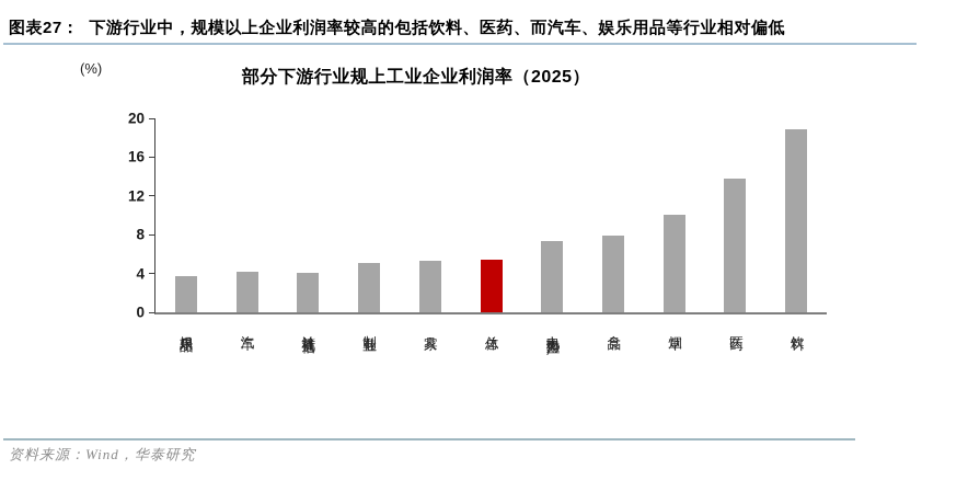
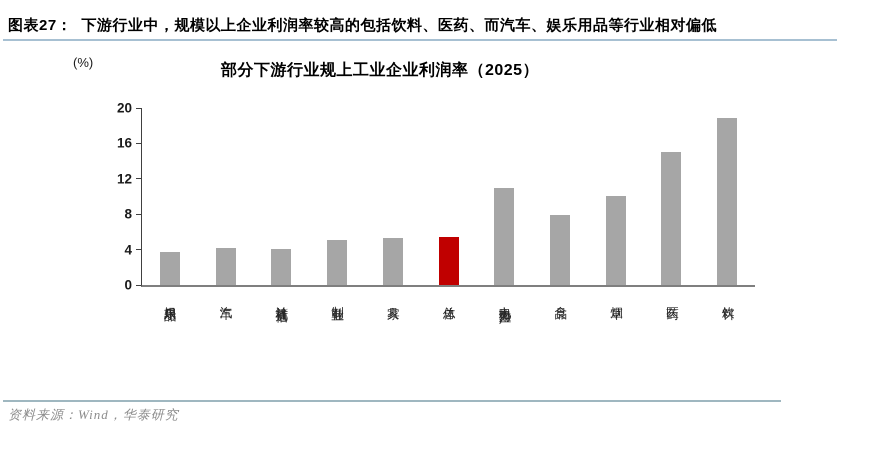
电力热力生产: 7 -> 11
医药: 14 -> 15
